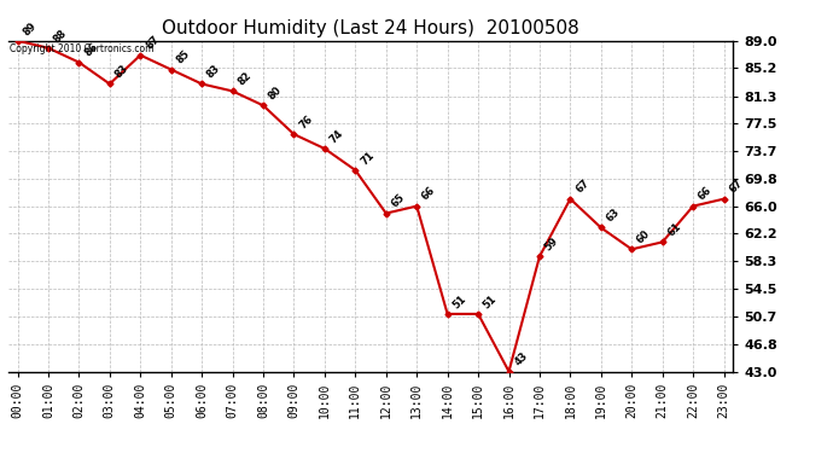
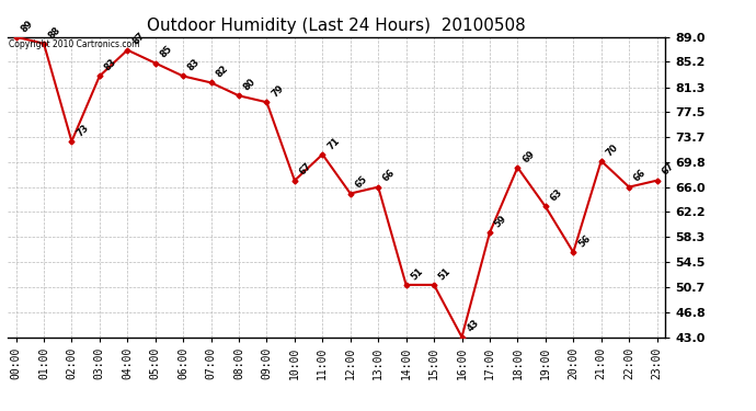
02:00: 86 -> 73
09:00: 76 -> 79
10:00: 74 -> 67
18:00: 67 -> 69
20:00: 60 -> 56
21:00: 61 -> 70
